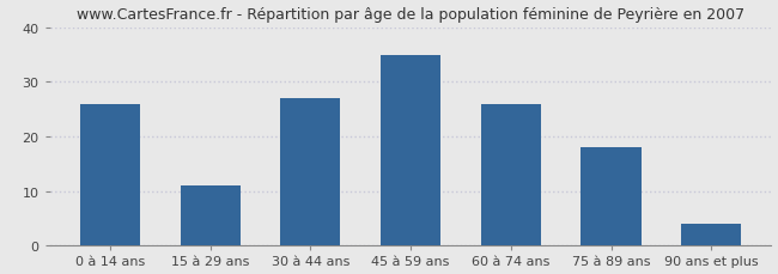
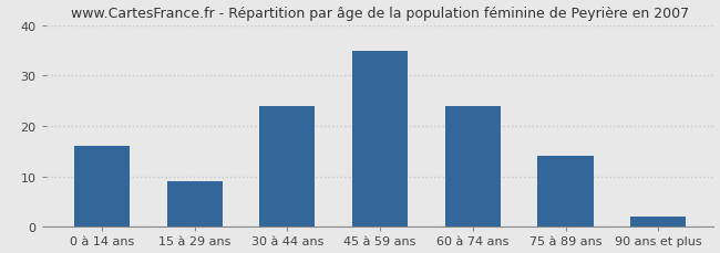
0 à 14 ans: 26 -> 16
15 à 29 ans: 11 -> 9
30 à 44 ans: 27 -> 24
60 à 74 ans: 26 -> 24
75 à 89 ans: 18 -> 14
90 ans et plus: 4 -> 2
